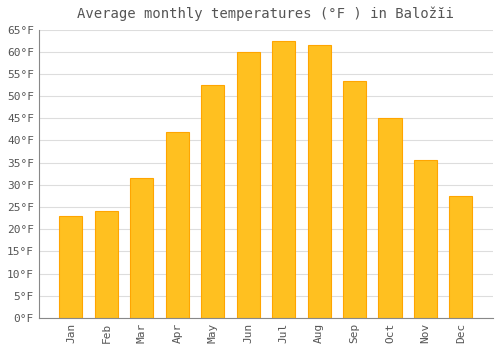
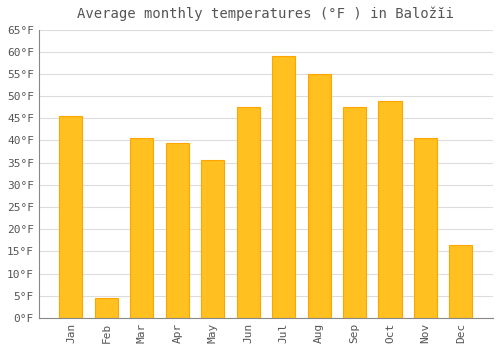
Jan: 23.0°F -> 45.5°F
Feb: 24.0°F -> 4.5°F
Mar: 31.5°F -> 40.5°F
Apr: 42.0°F -> 39.5°F
May: 52.5°F -> 35.5°F
Jun: 59.9°F -> 47.5°F
Jul: 62.5°F -> 59.0°F
Aug: 61.5°F -> 55.0°F
Sep: 53.5°F -> 47.5°F
Oct: 45.0°F -> 49.0°F
Nov: 35.5°F -> 40.5°F
Dec: 27.5°F -> 16.5°F
